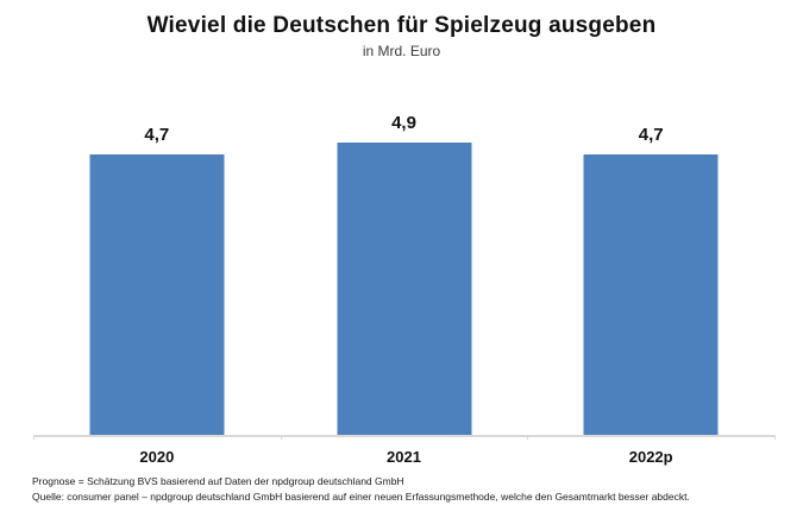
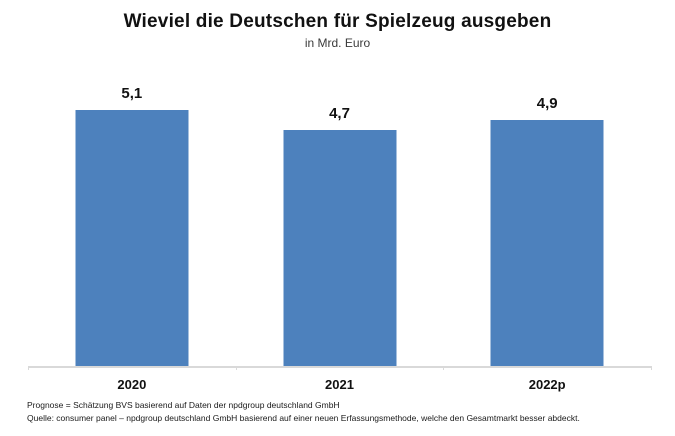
2020: 4,7 -> 5,1
2021: 4,9 -> 4,7
2022p: 4,7 -> 4,9
